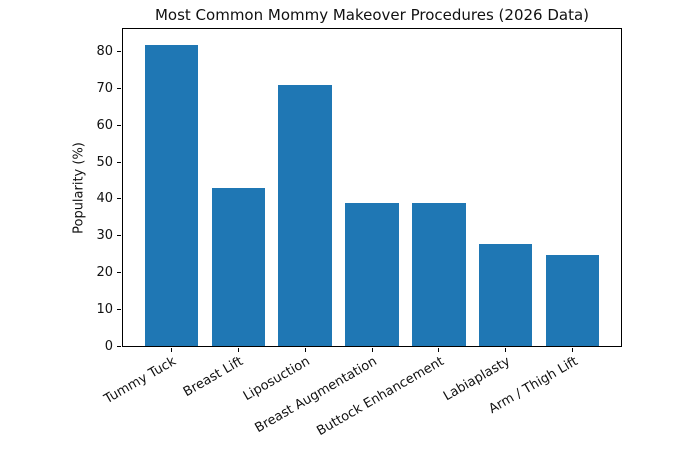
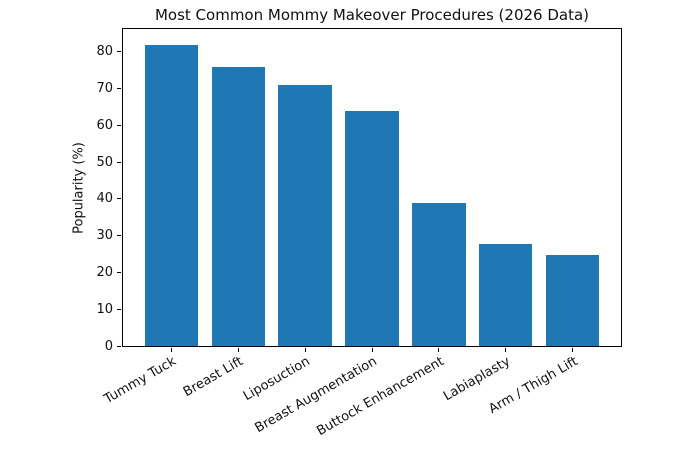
Breast Lift: 43 -> 76
Breast Augmentation: 39 -> 64
